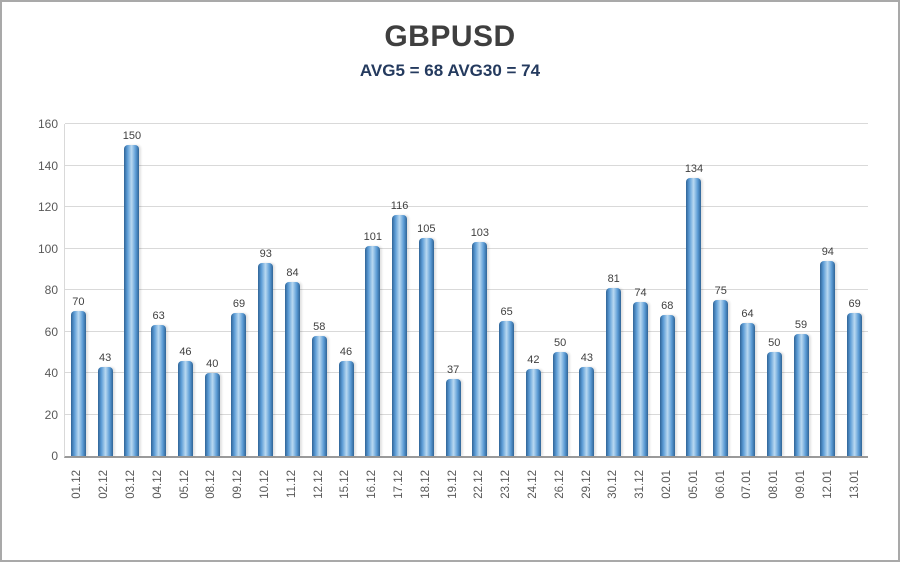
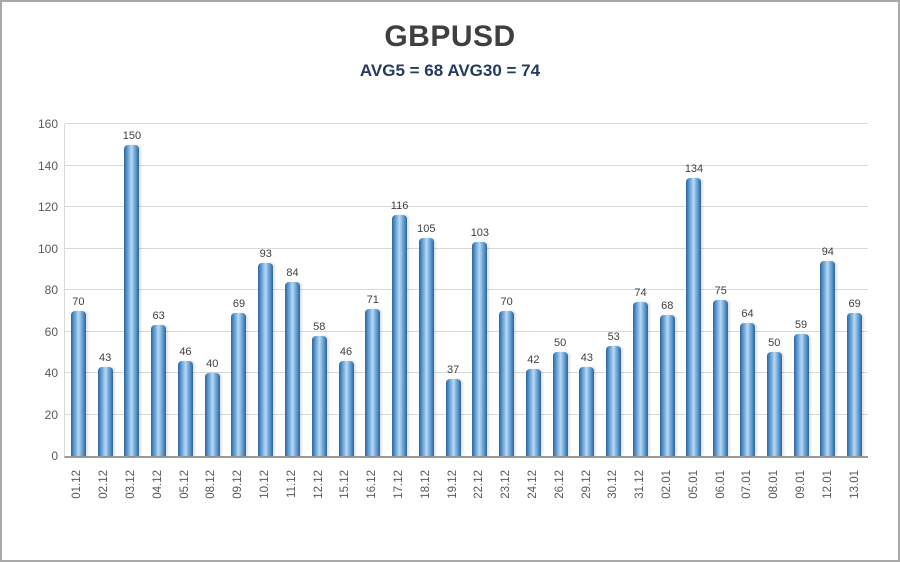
16.12: 101 -> 71
23.12: 65 -> 70
30.12: 81 -> 53
